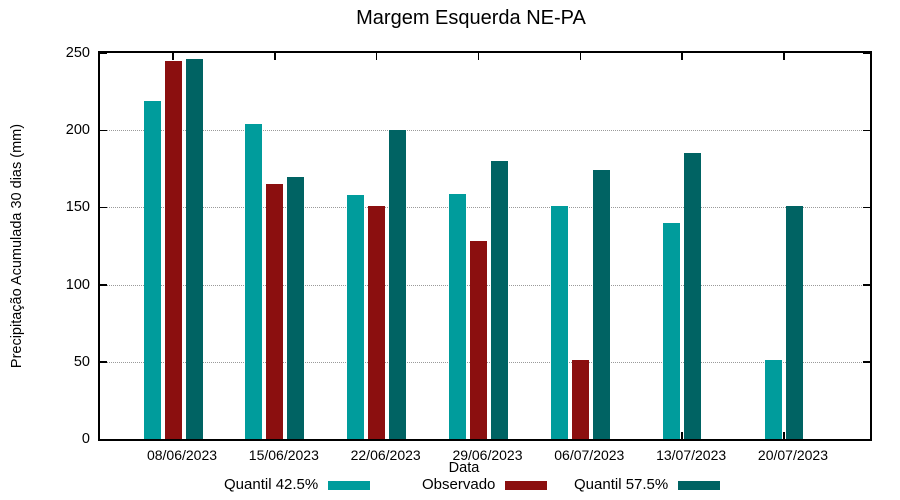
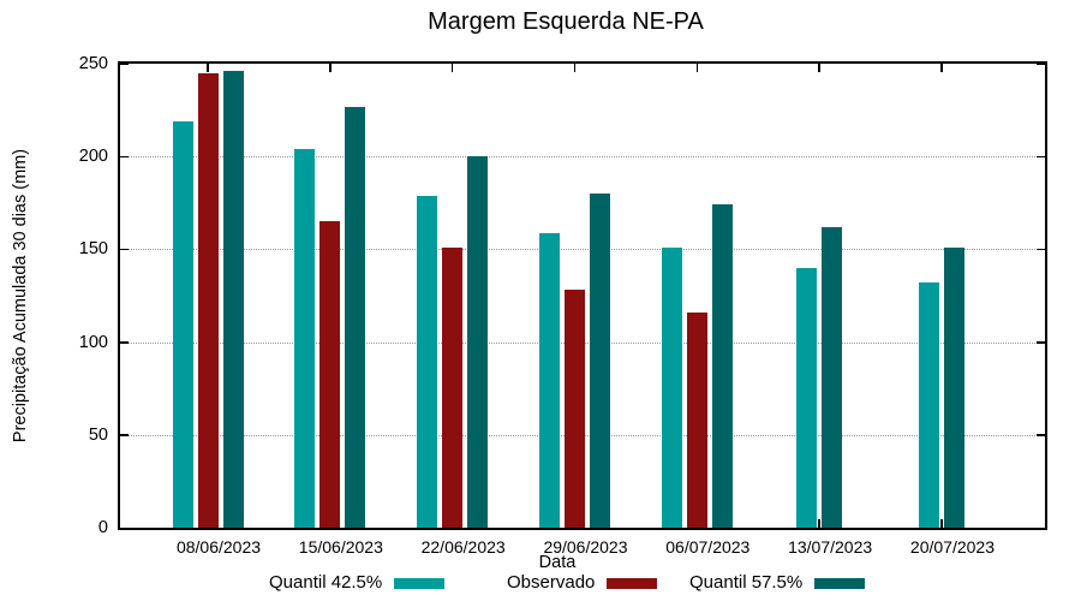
Quantil 57.5%/15/06/2023: 170 -> 227
Quantil 42.5%/22/06/2023: 158 -> 179
Observado/06/07/2023: 51 -> 116
Quantil 57.5%/13/07/2023: 185 -> 162
Quantil 42.5%/20/07/2023: 51 -> 132
